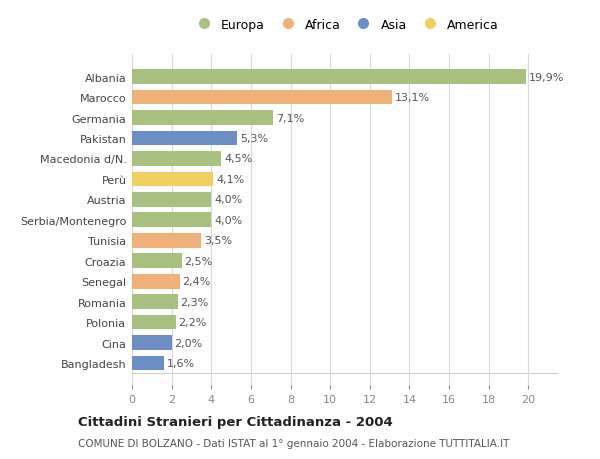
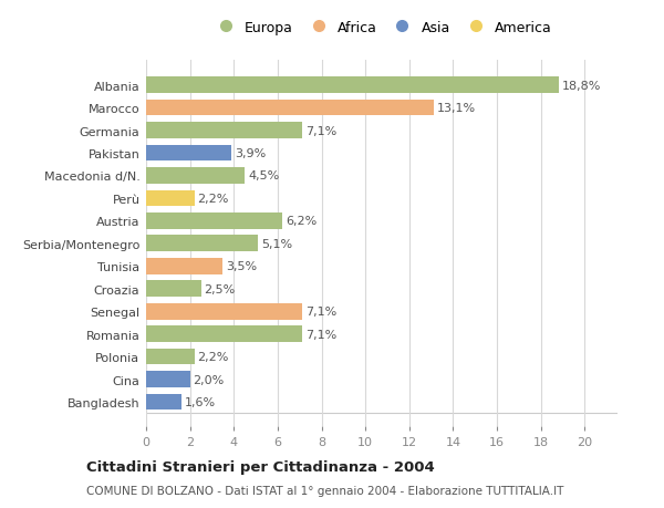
Albania: 19,9% -> 18,8%
Pakistan: 5,3% -> 3,9%
Perù: 4,1% -> 2,2%
Austria: 4,0% -> 6,2%
Serbia/Montenegro: 4,0% -> 5,1%
Senegal: 2,4% -> 7,1%
Romania: 2,3% -> 7,1%
